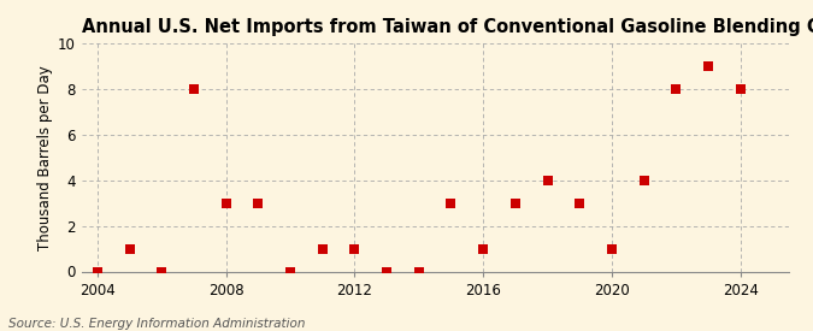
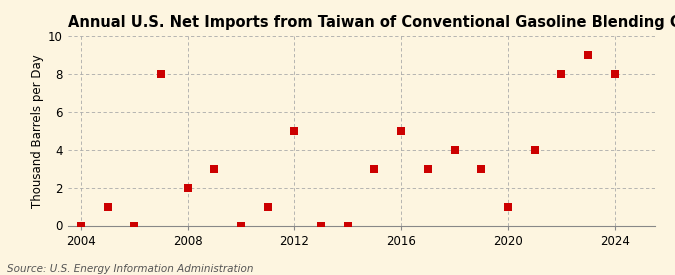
2008: 3 -> 2
2012: 1 -> 5
2016: 1 -> 5
